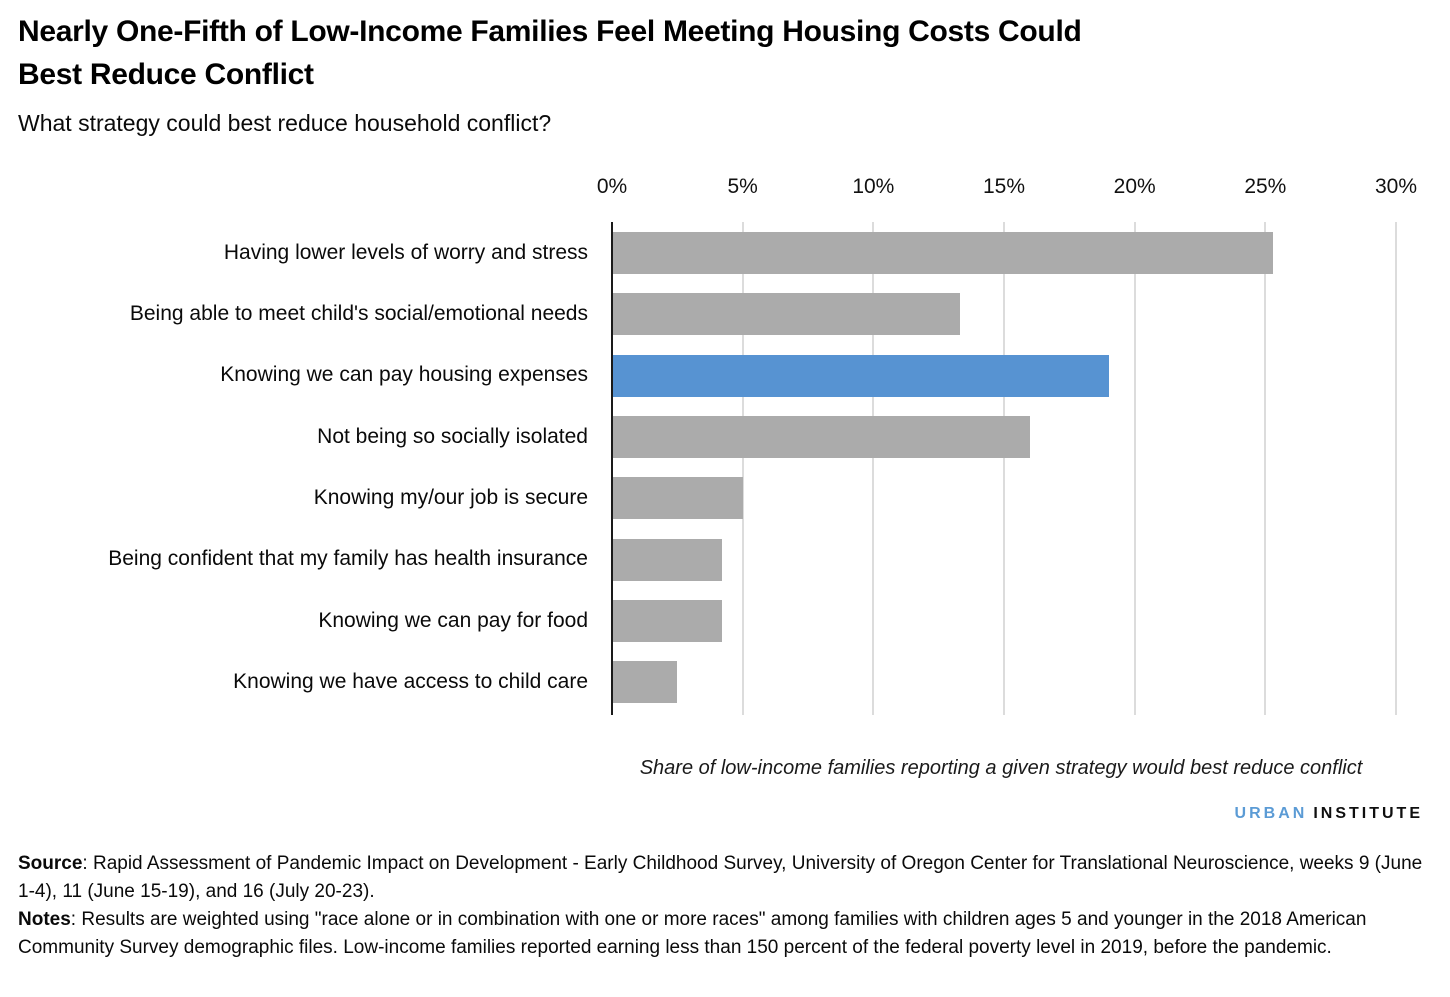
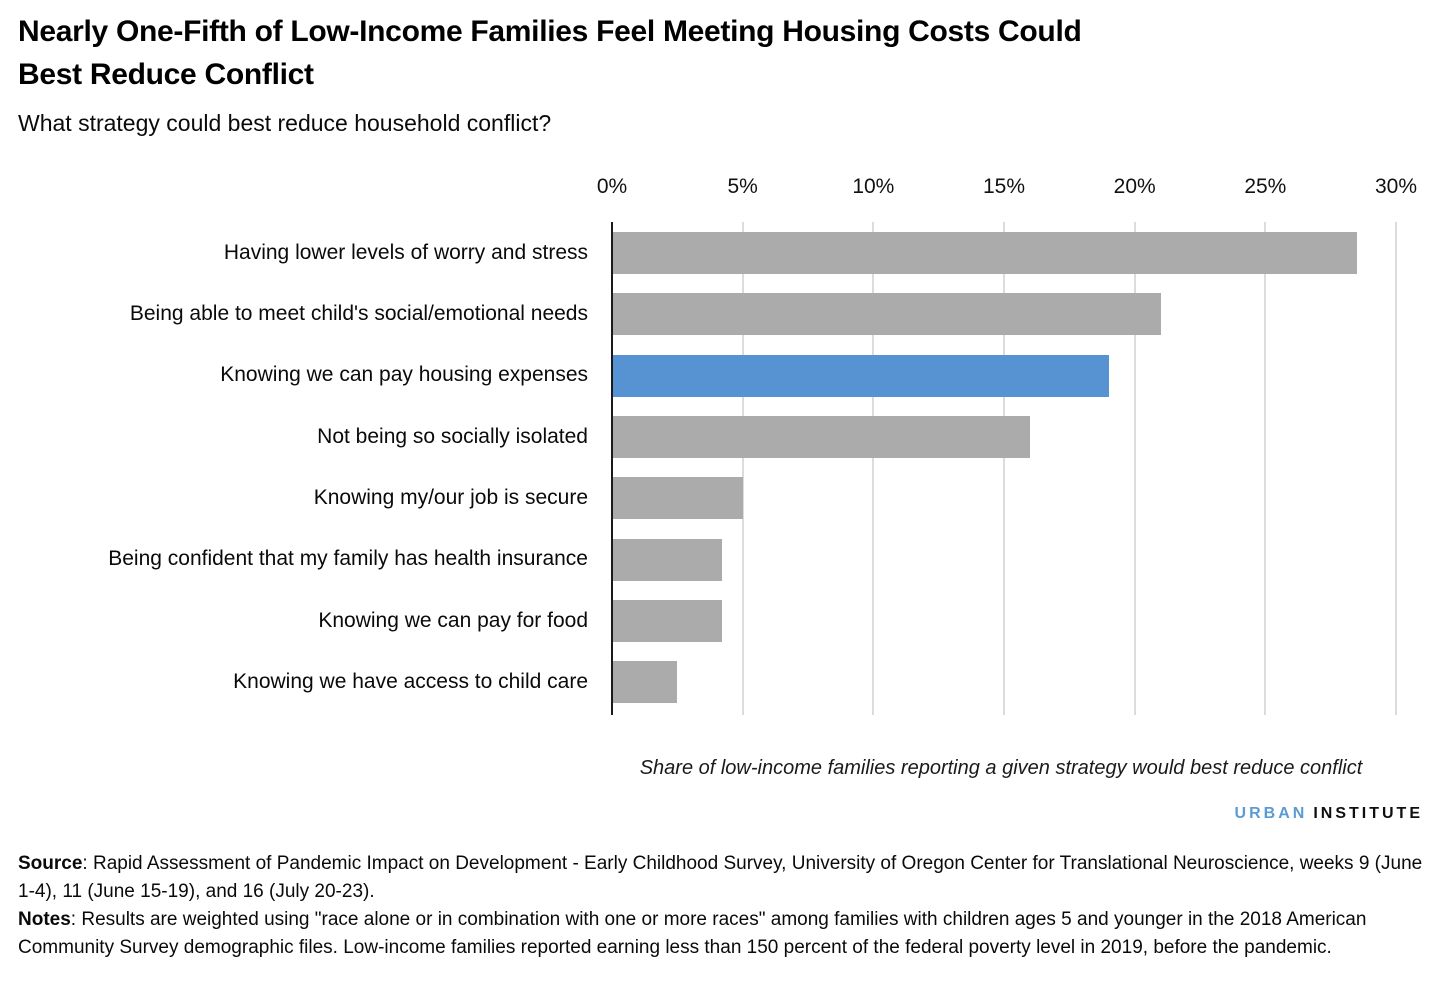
Having lower levels of worry and stress: 25.3% -> 28.5%
Being able to meet child's social/emotional needs: 13.3% -> 21.0%
